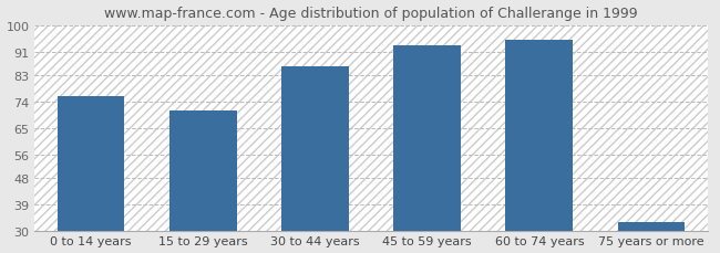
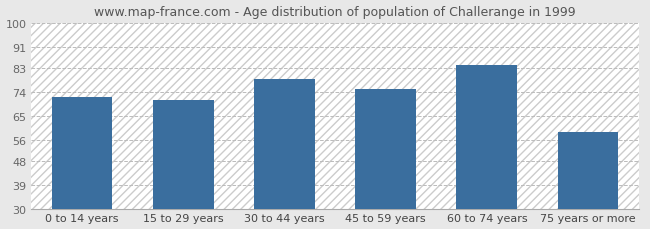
0 to 14 years: 76 -> 72
30 to 44 years: 86 -> 79
45 to 59 years: 93 -> 75
60 to 74 years: 95 -> 84
75 years or more: 33 -> 59
